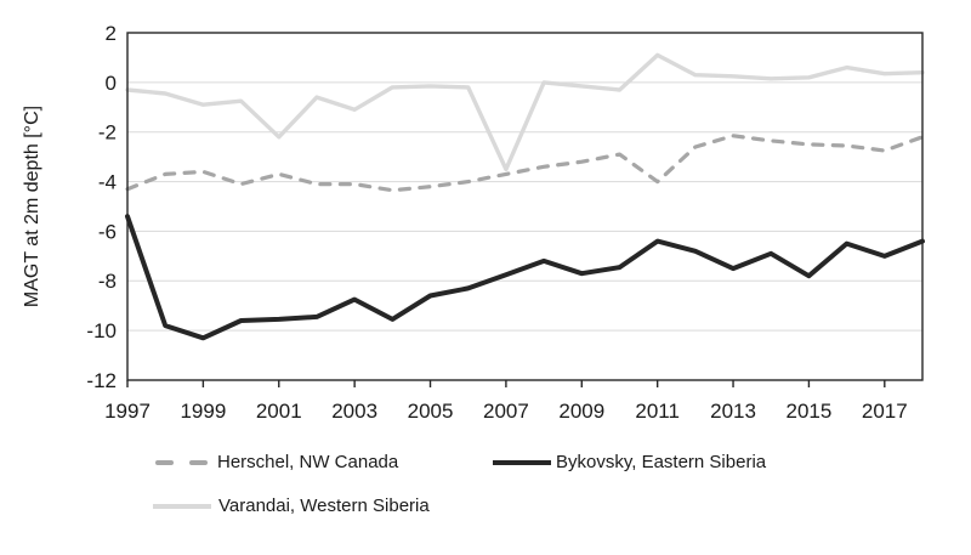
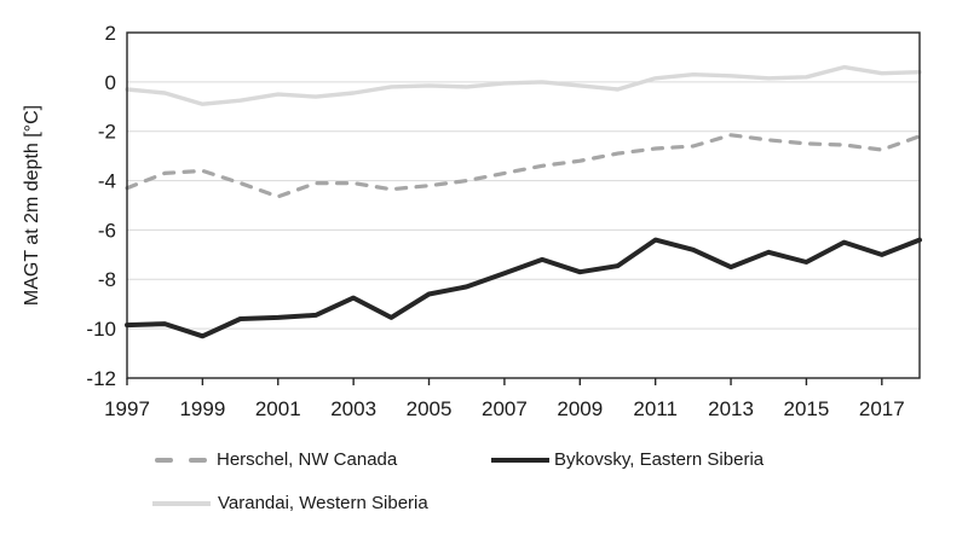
Bykovsky, Eastern Siberia/1997: -5.4 -> -9.8
Herschel, NW Canada/2001: -3.7 -> -4.7
Varandai, Western Siberia/2001: -2.2 -> -0.5
Varandai, Western Siberia/2003: -1.1 -> -0.5
Varandai, Western Siberia/2007: -3.5 -> -0.1
Herschel, NW Canada/2011: -4.0 -> -2.7
Varandai, Western Siberia/2011: 1.1 -> 0.1
Bykovsky, Eastern Siberia/2015: -7.8 -> -7.3
